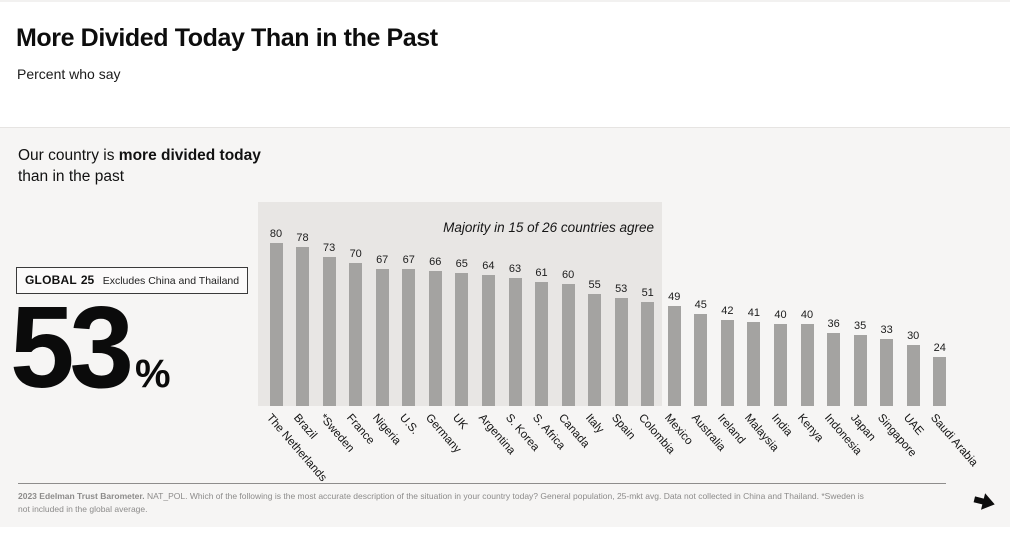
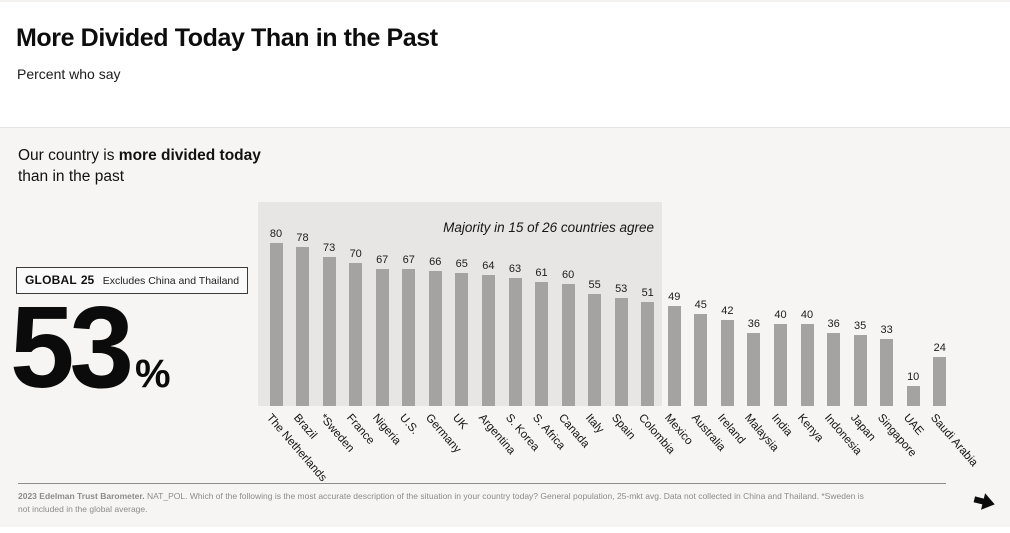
Malaysia: 41 -> 36
UAE: 30 -> 10
